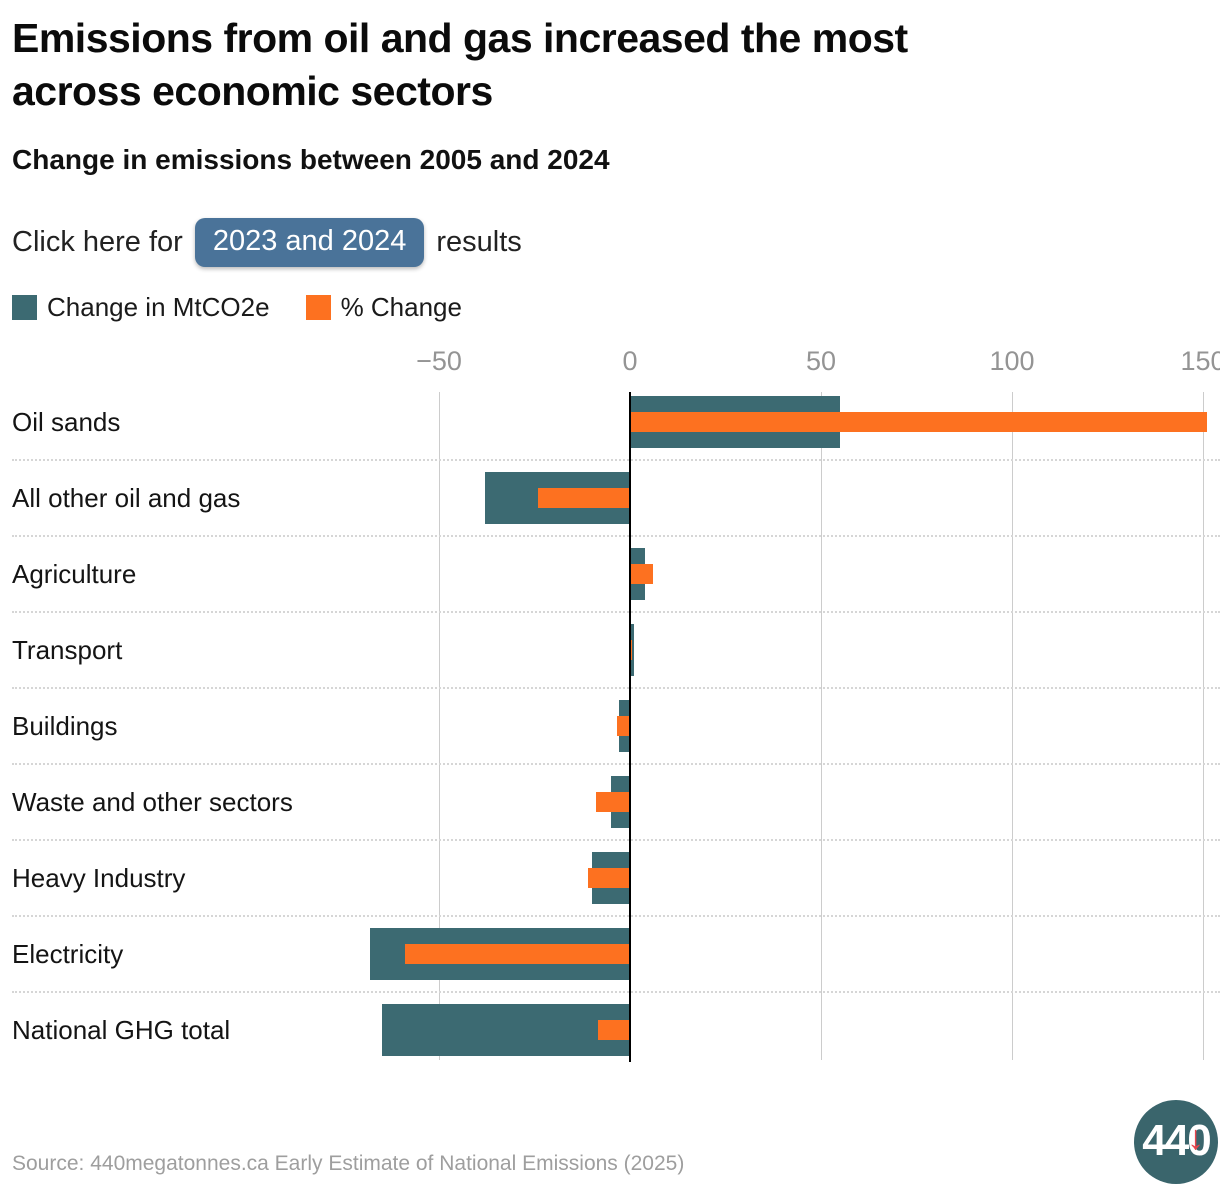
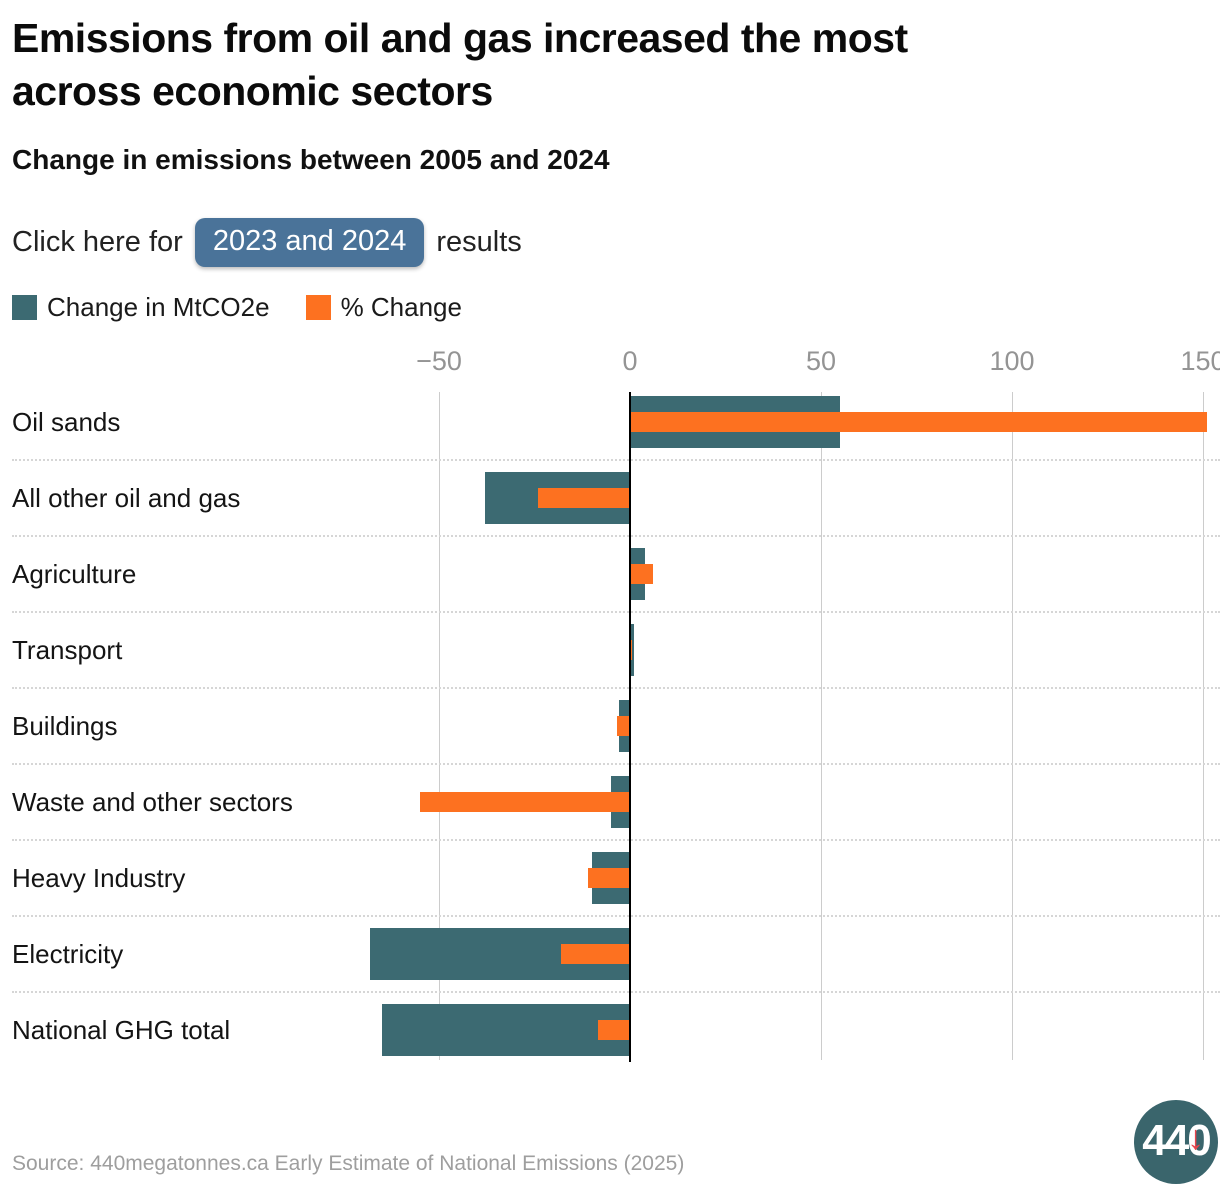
% Change/Waste and other sectors: -9 -> -55
% Change/Electricity: -59 -> -18
